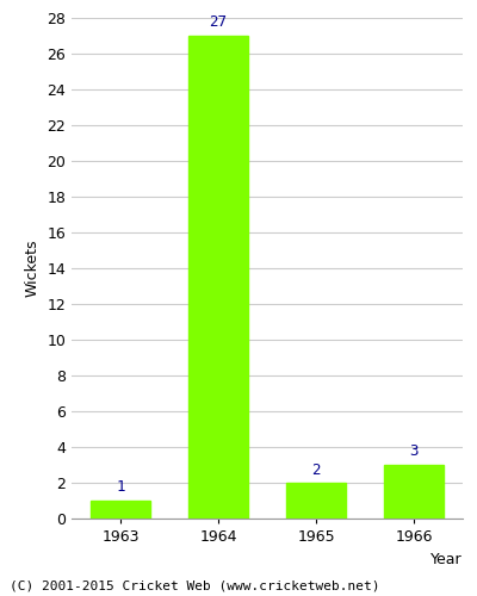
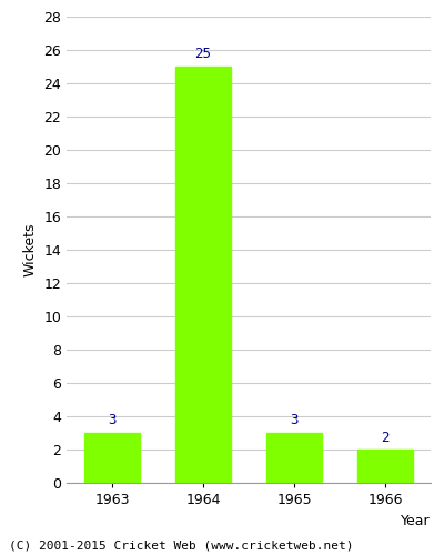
1963: 1 -> 3
1964: 27 -> 25
1965: 2 -> 3
1966: 3 -> 2
